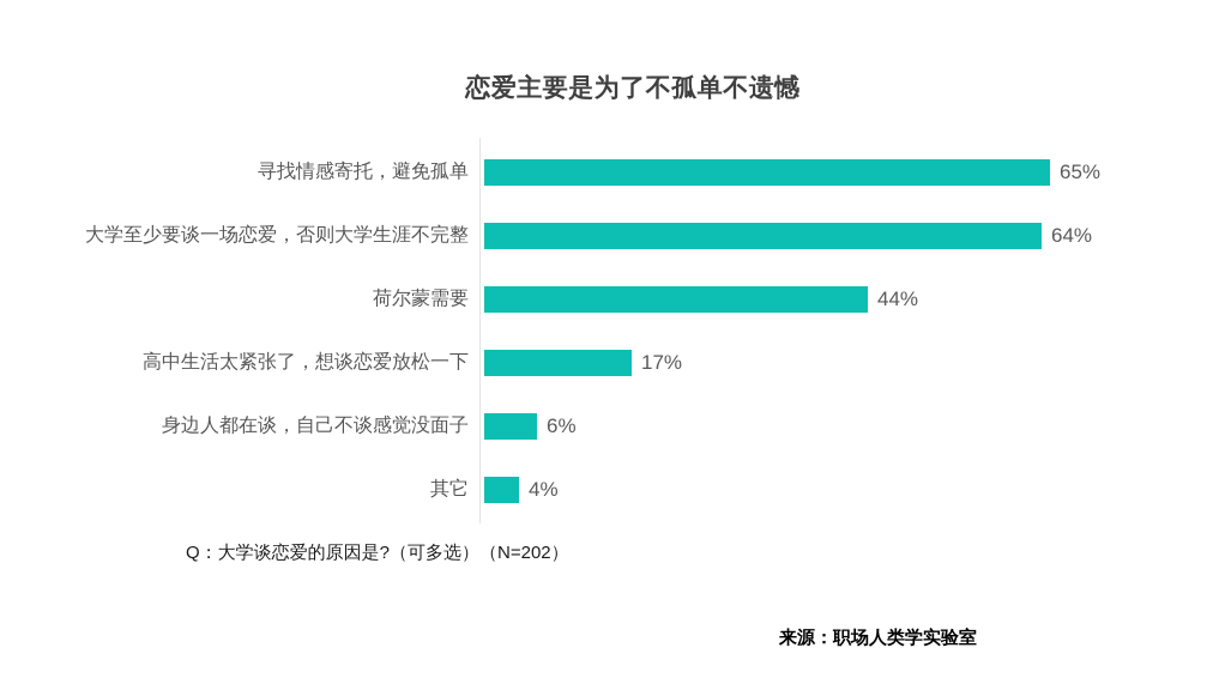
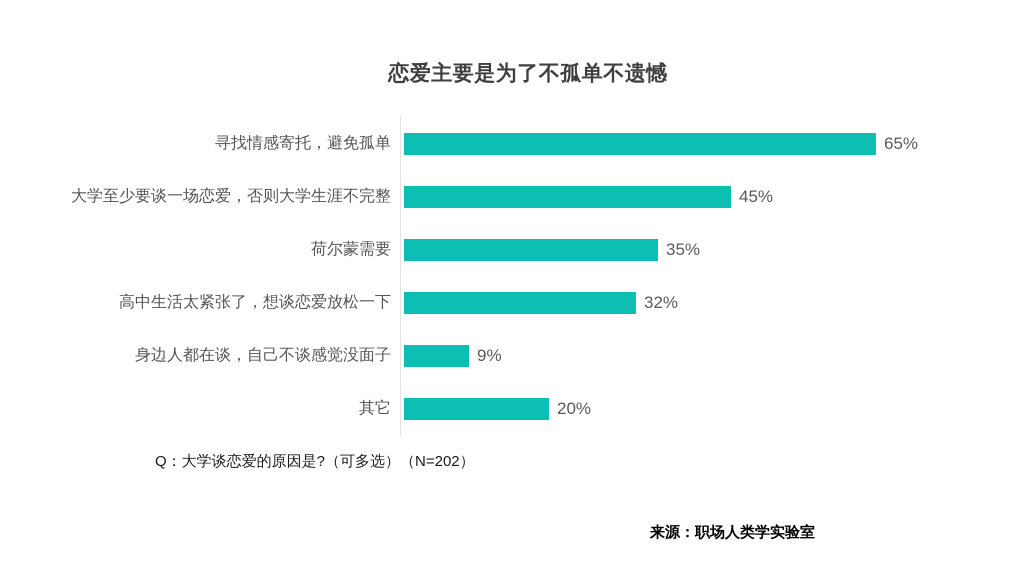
大学至少要谈一场恋爱，否则大学生涯不完整: 64% -> 45%
荷尔蒙需要: 44% -> 35%
高中生活太紧张了，想谈恋爱放松一下: 17% -> 32%
身边人都在谈，自己不谈感觉没面子: 6% -> 9%
其它: 4% -> 20%
